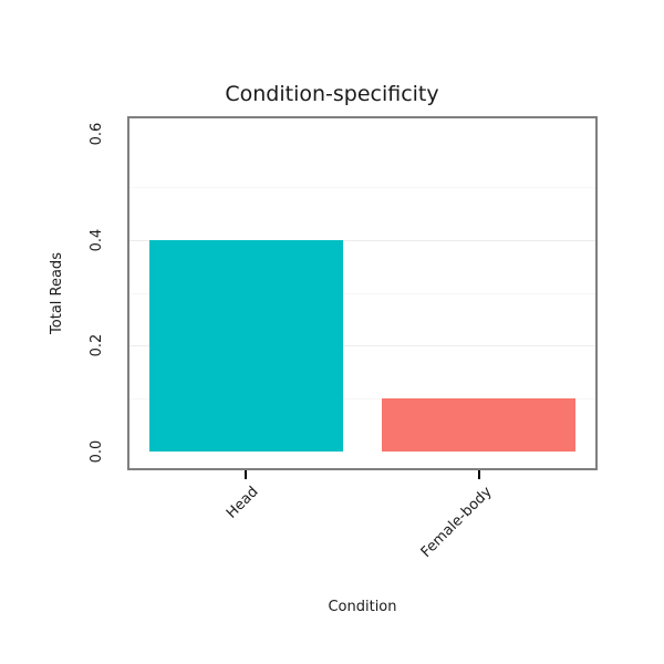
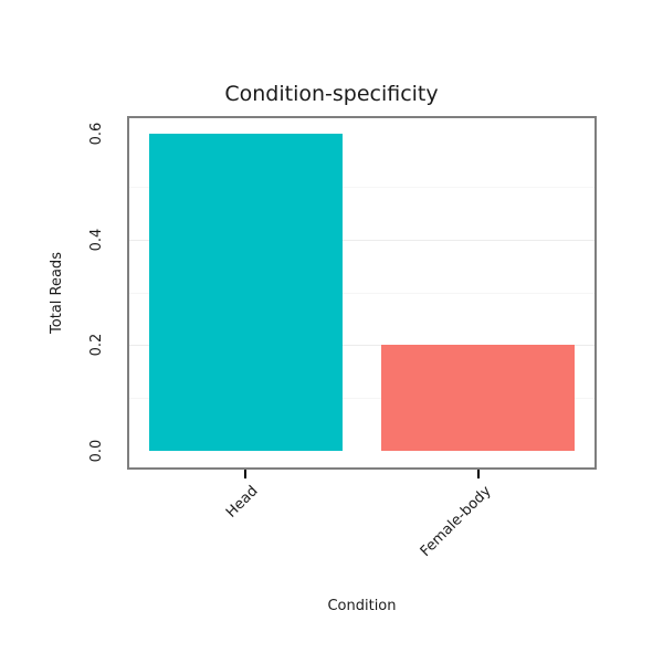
Head: 0.4 -> 0.6
Female-body: 0.1 -> 0.2
